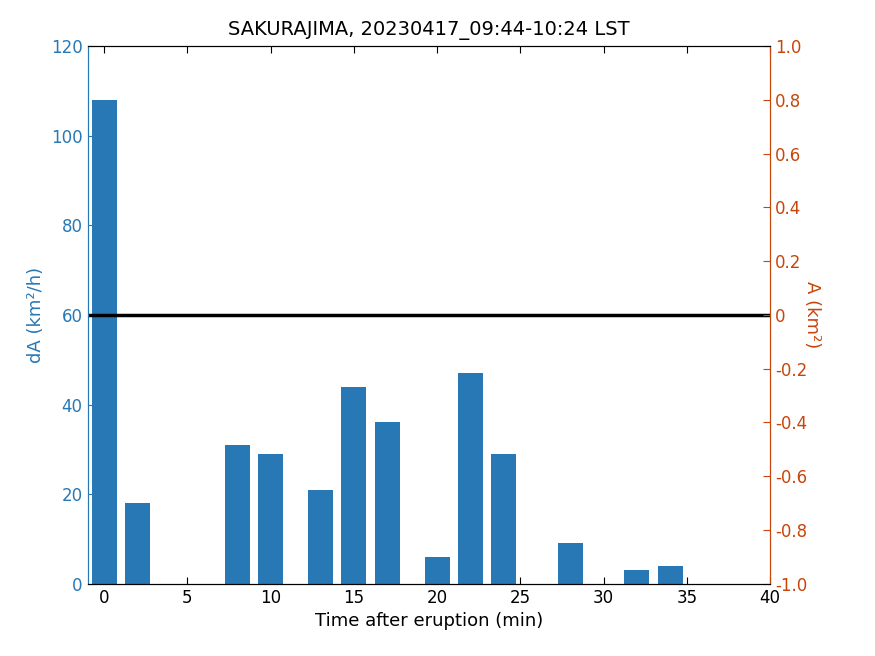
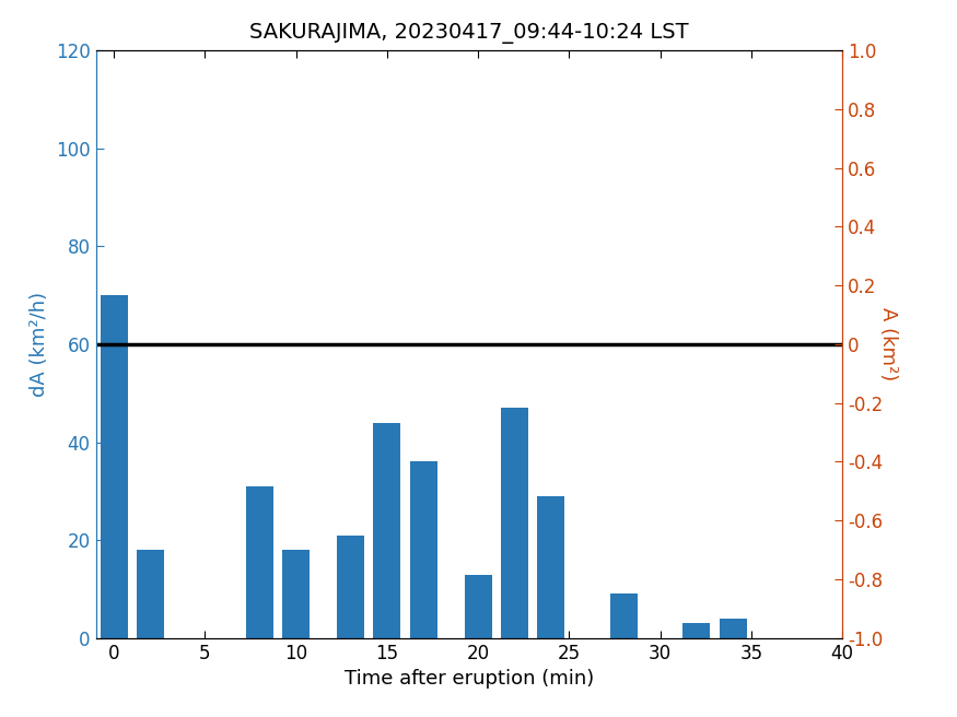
0: 108 -> 70
10: 29 -> 18
20: 6 -> 13
